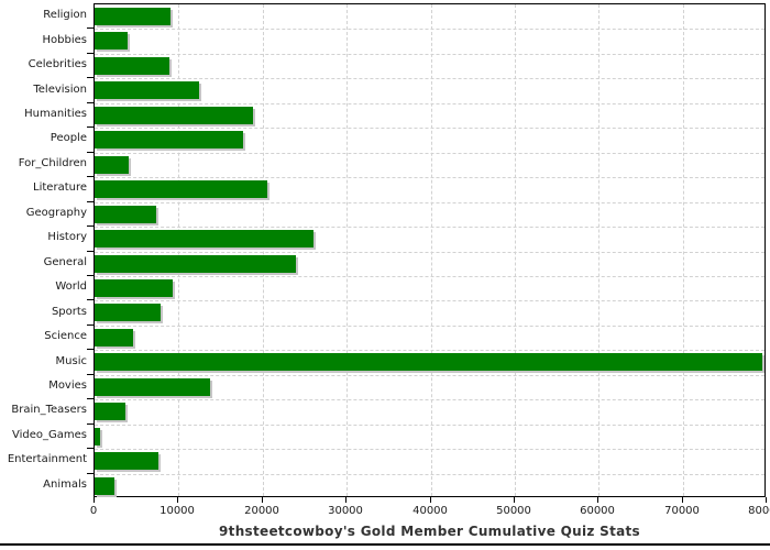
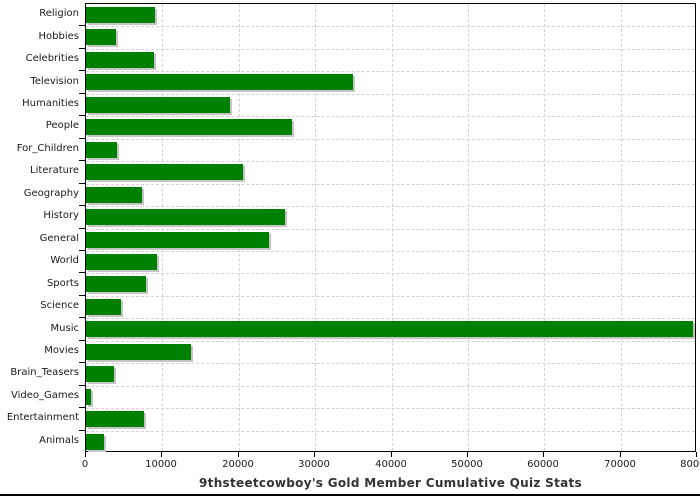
Television: 12000 -> 35000
People: 18000 -> 27000
